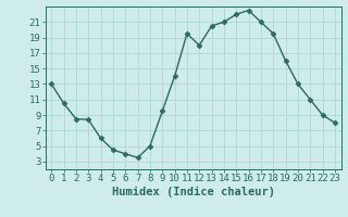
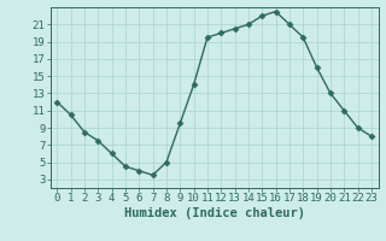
0: 13.0 -> 12.0
3: 8.4 -> 7.5
12: 18.0 -> 20.0
